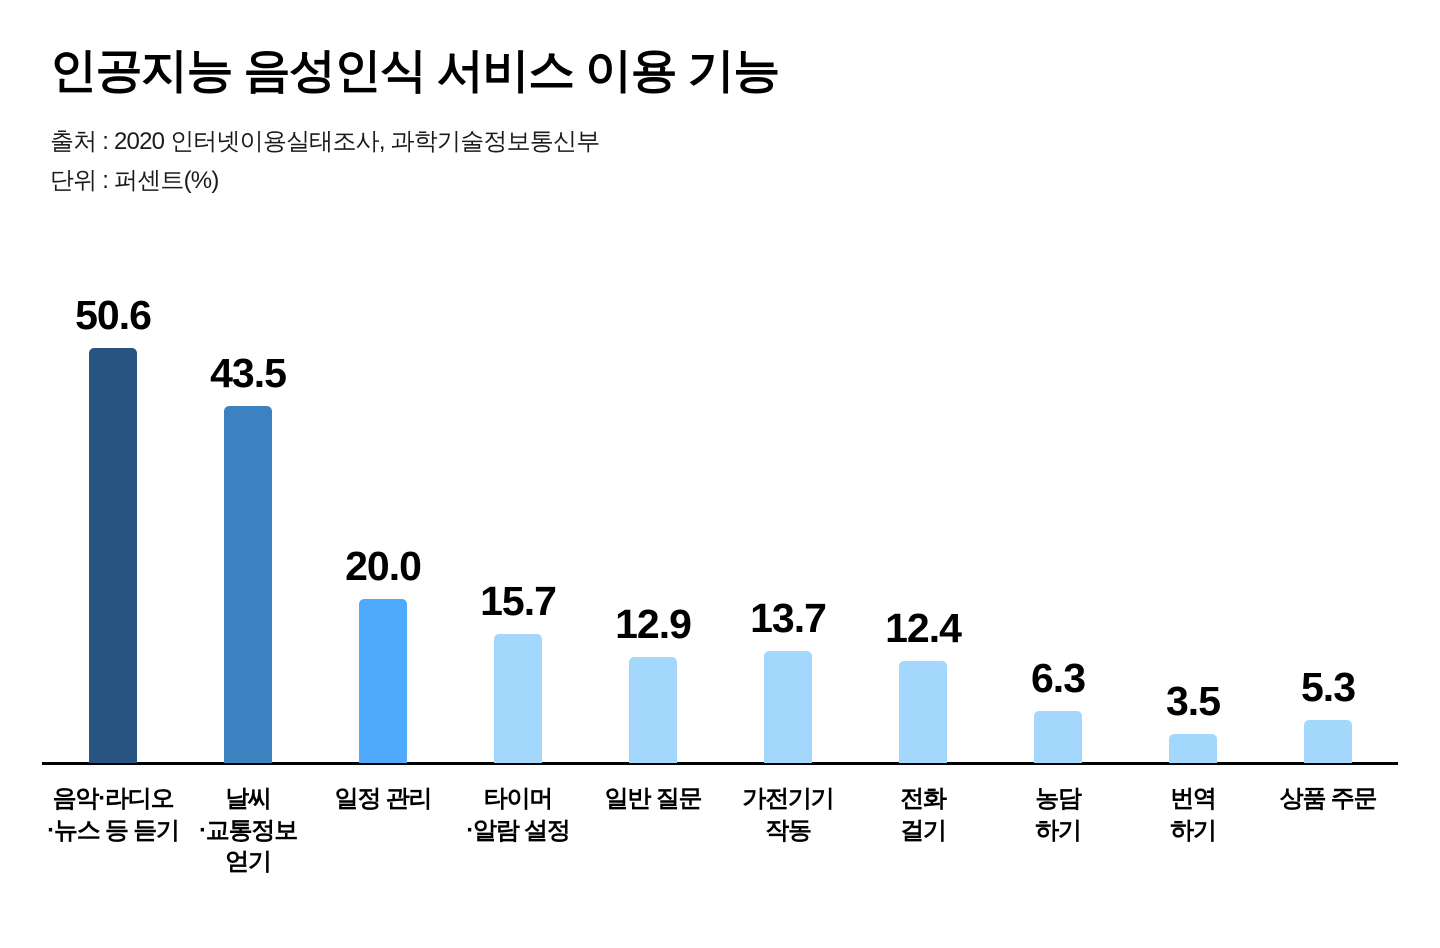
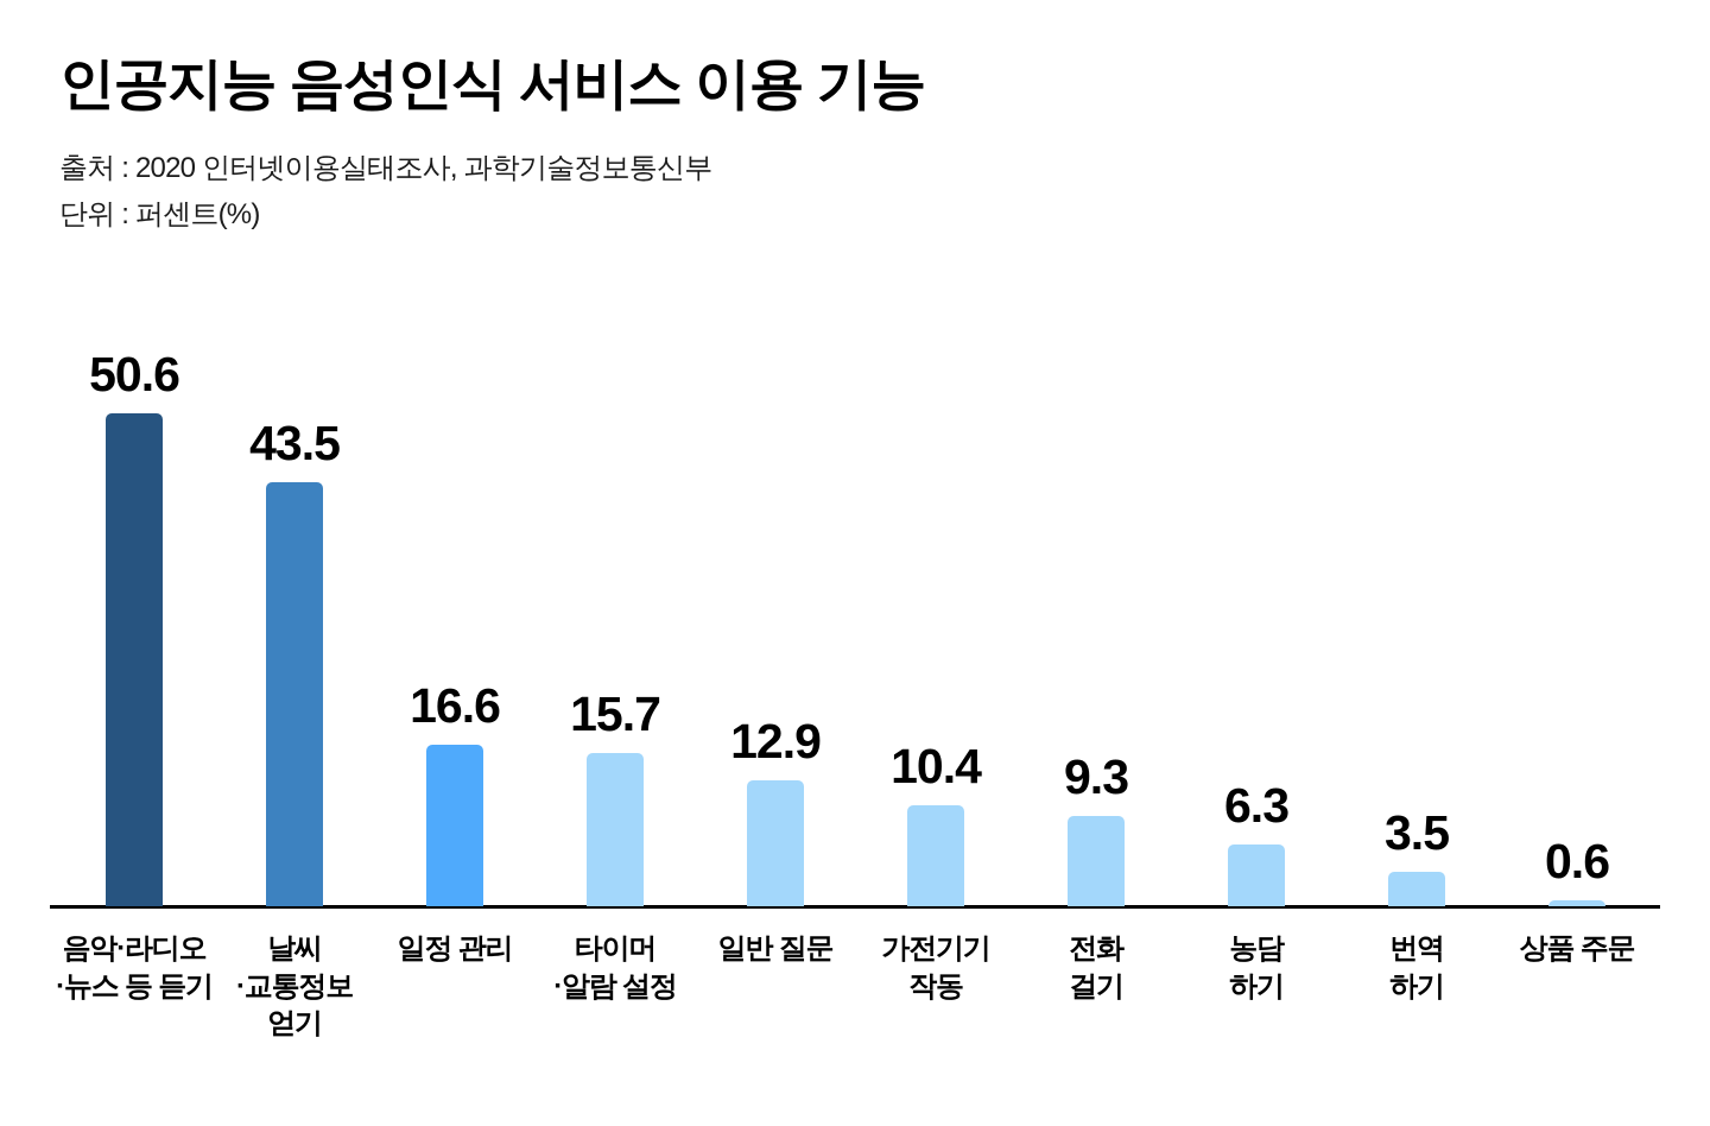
일정 관리: 20.0 -> 16.6
가전기기 작동: 13.7 -> 10.4
전화 걸기: 12.4 -> 9.3
상품 주문: 5.3 -> 0.6
